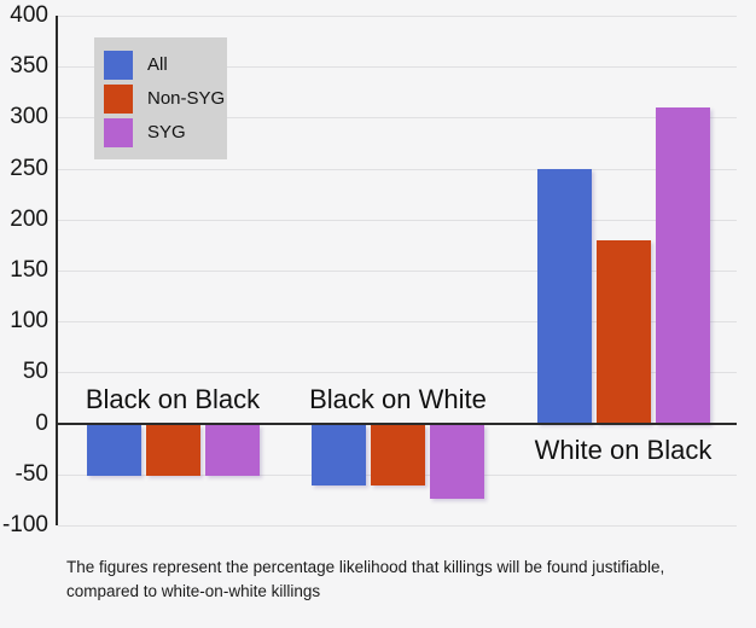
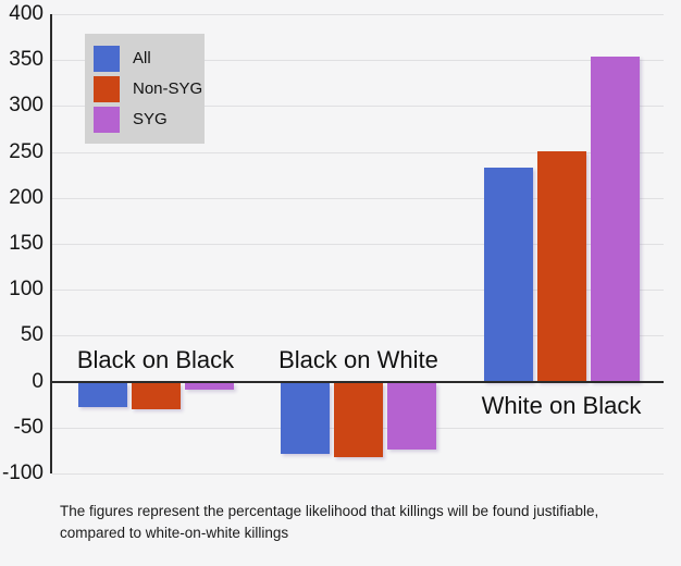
All/Black on Black: -50 -> -30
Non-SYG/Black on Black: -50 -> -30
SYG/Black on Black: -50 -> -10
All/Black on White: -60 -> -80
Non-SYG/Black on White: -60 -> -80
All/White on Black: 250 -> 230
Non-SYG/White on Black: 180 -> 250
SYG/White on Black: 310 -> 350
